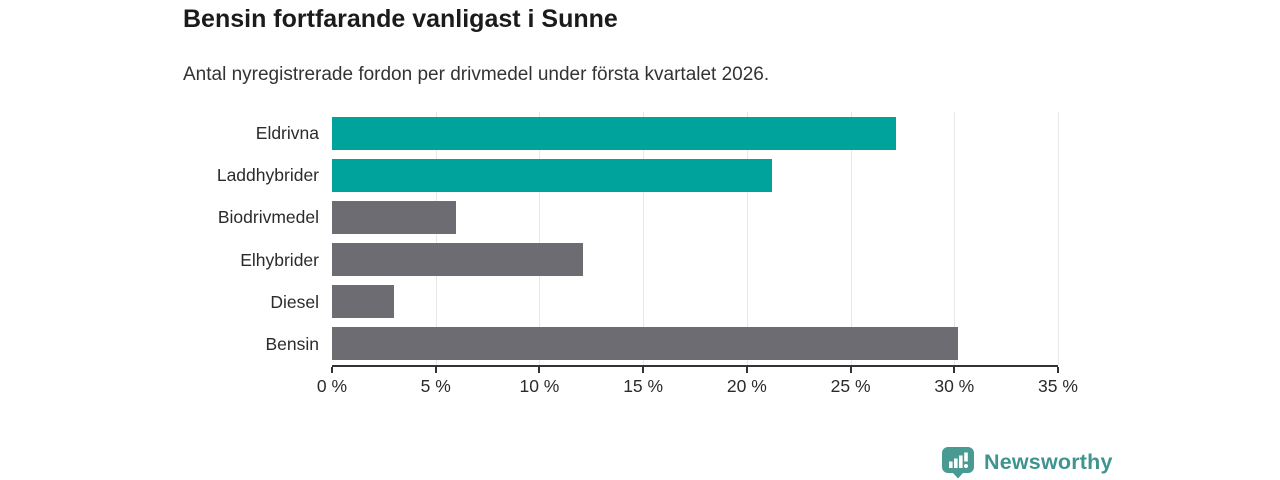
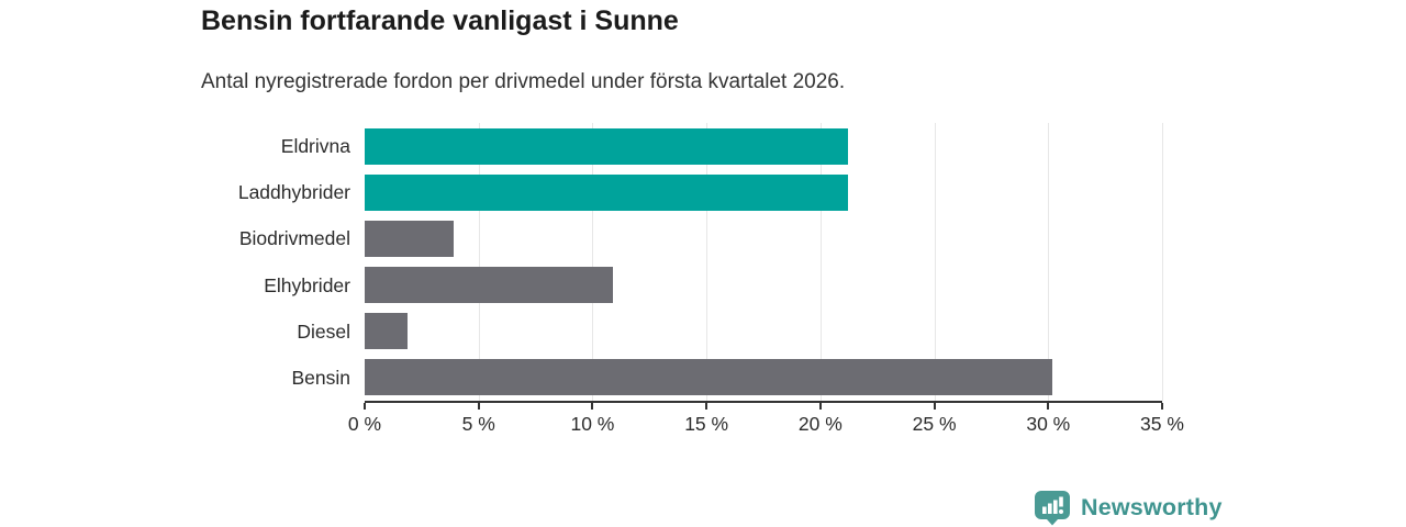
Eldrivna: 27.2% -> 21.2%
Biodrivmedel: 6.0% -> 3.9%
Elhybrider: 12.1% -> 10.9%
Diesel: 3.0% -> 1.9%
